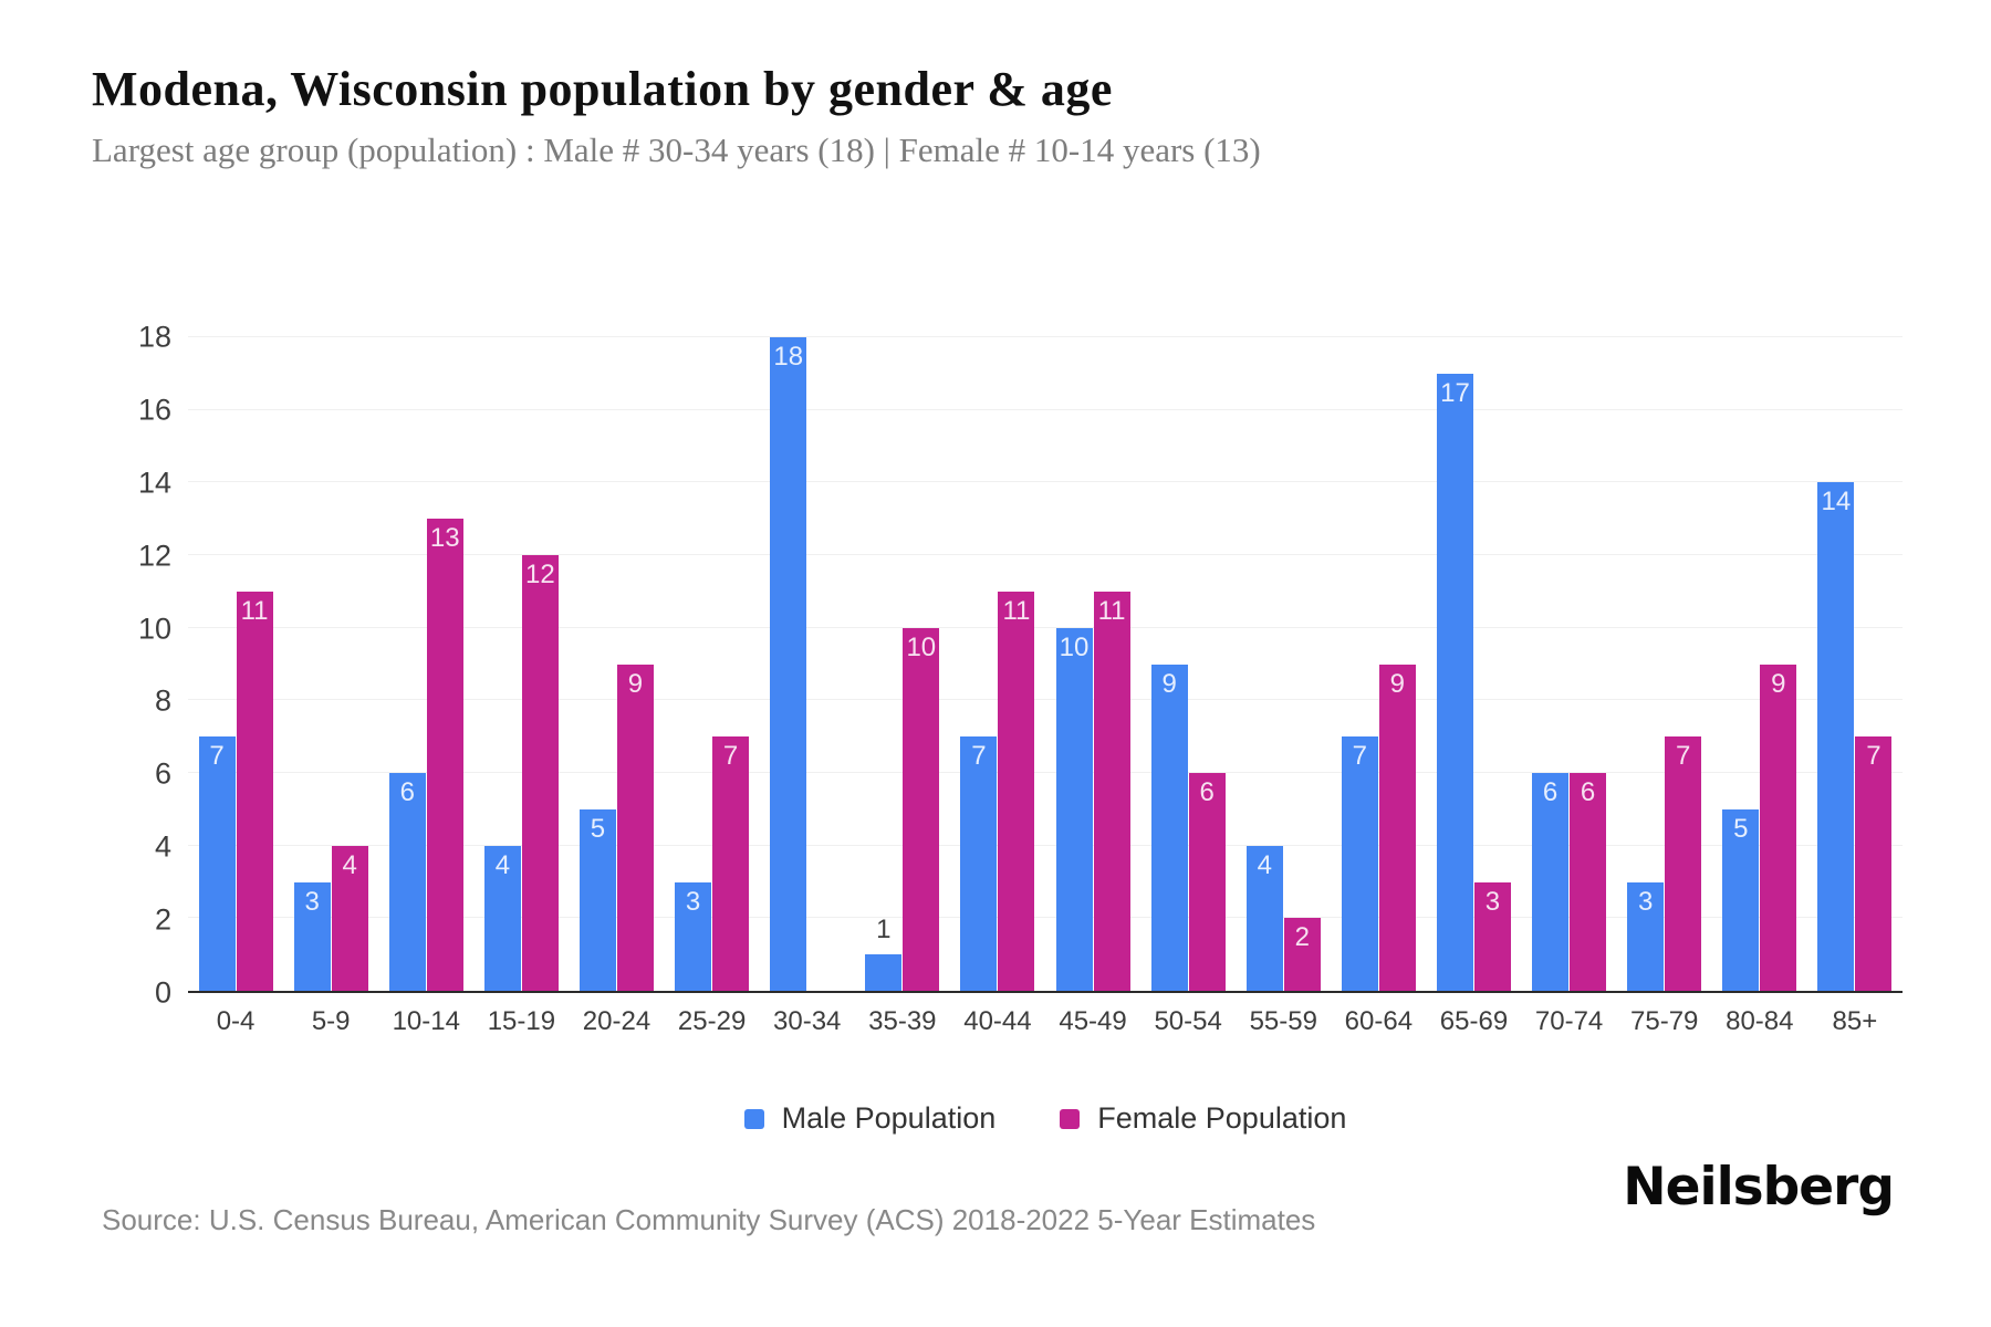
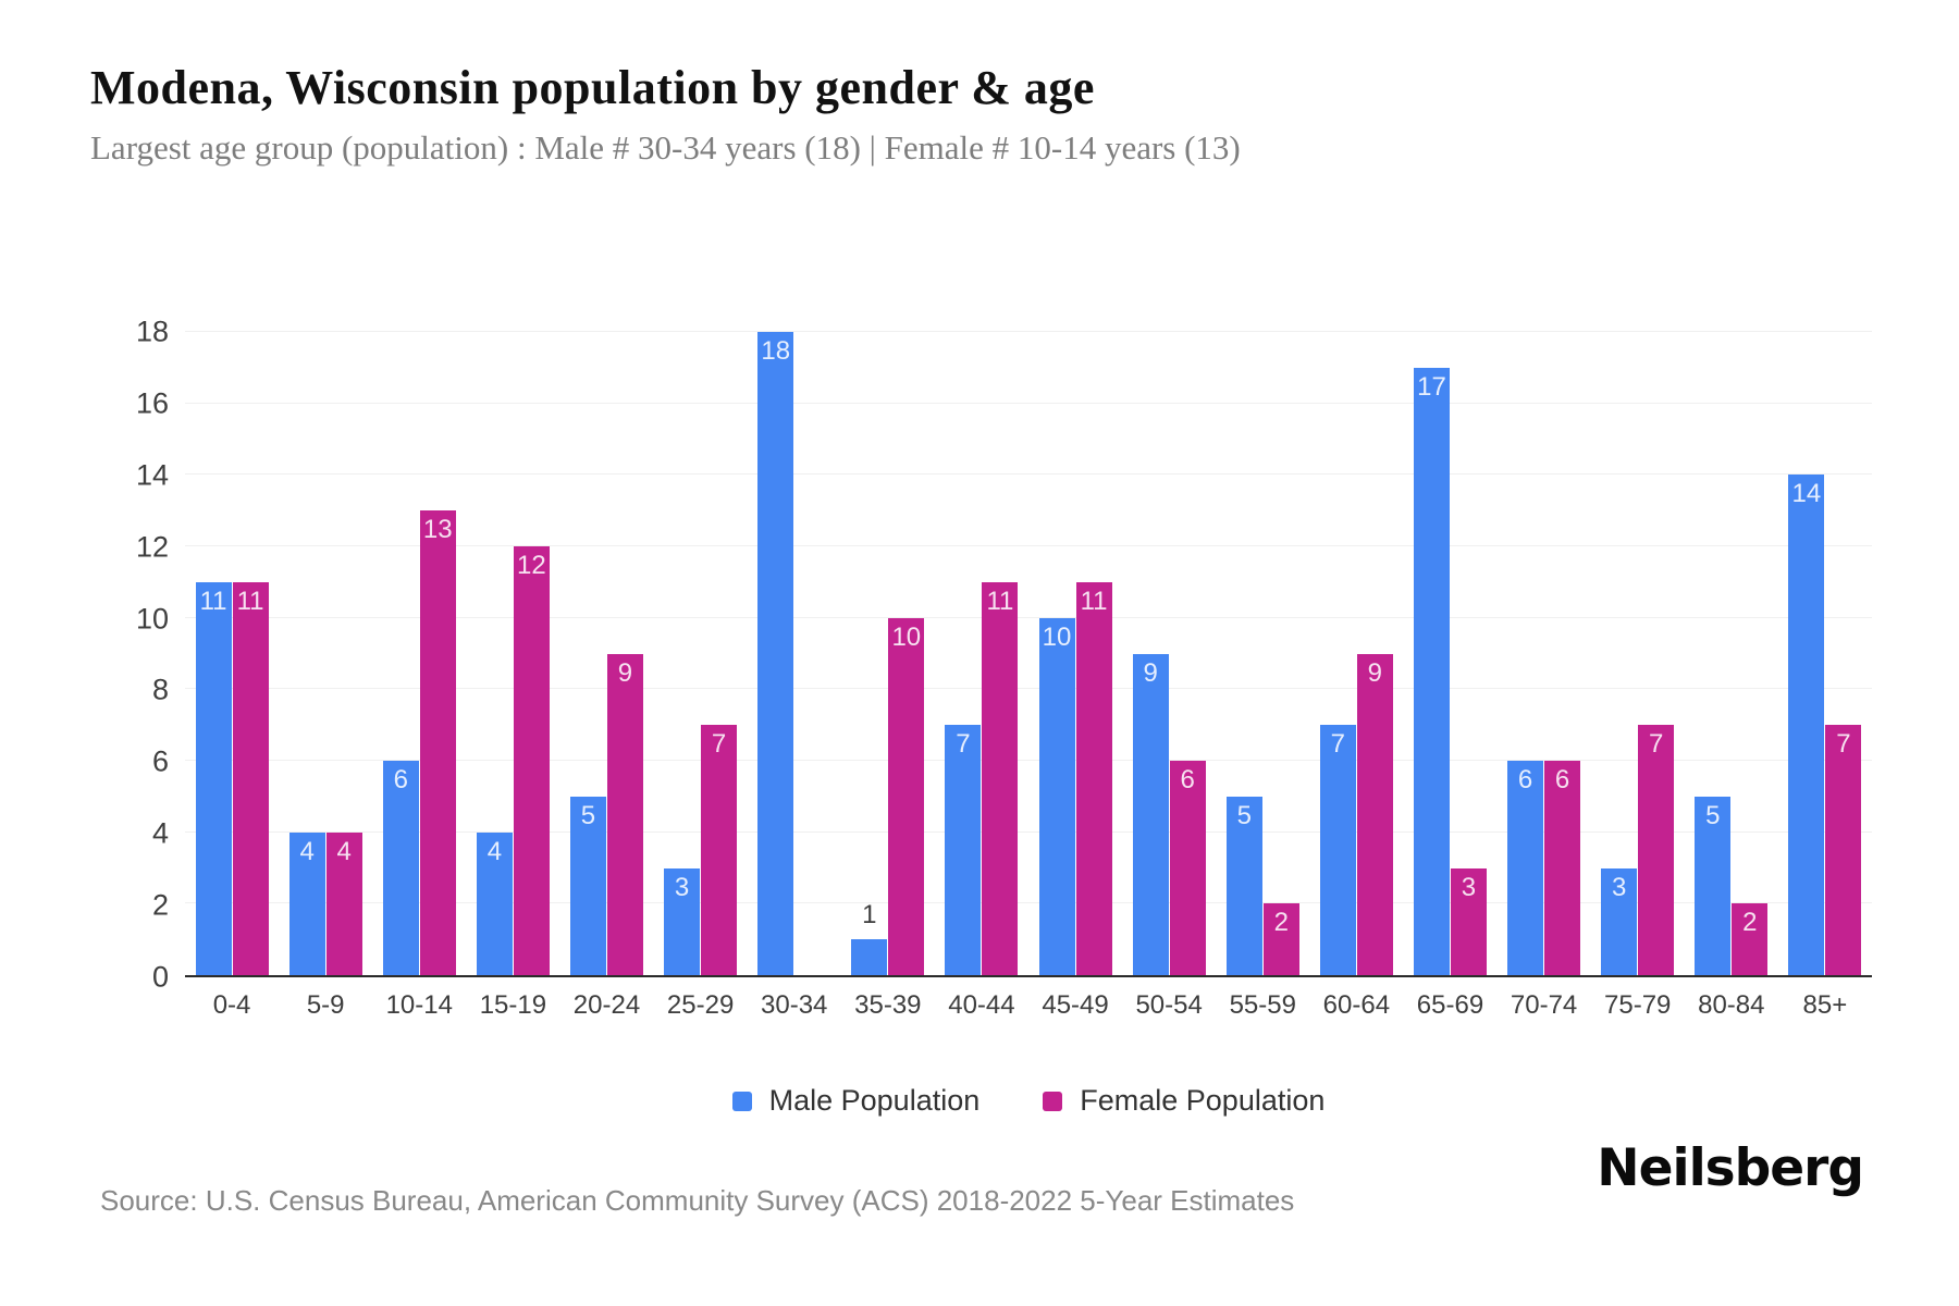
Male Population/0-4: 7 -> 11
Male Population/5-9: 3 -> 4
Male Population/55-59: 4 -> 5
Female Population/80-84: 9 -> 2
